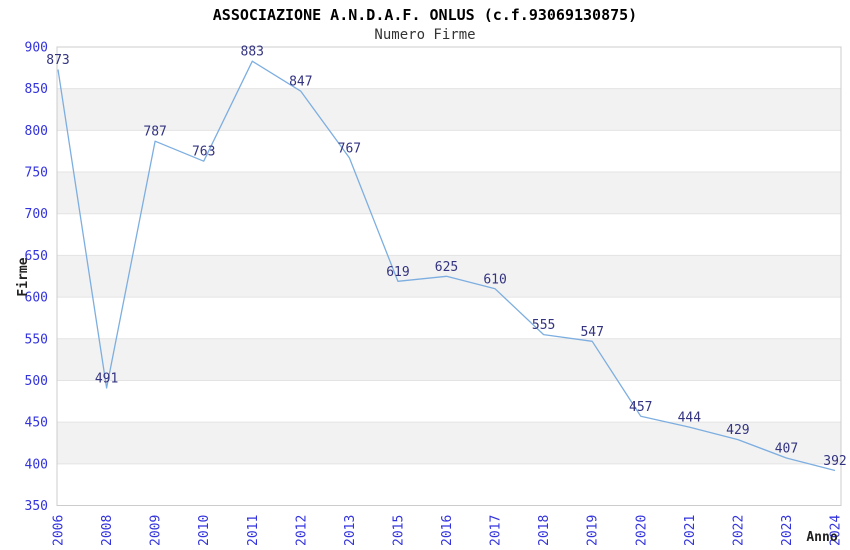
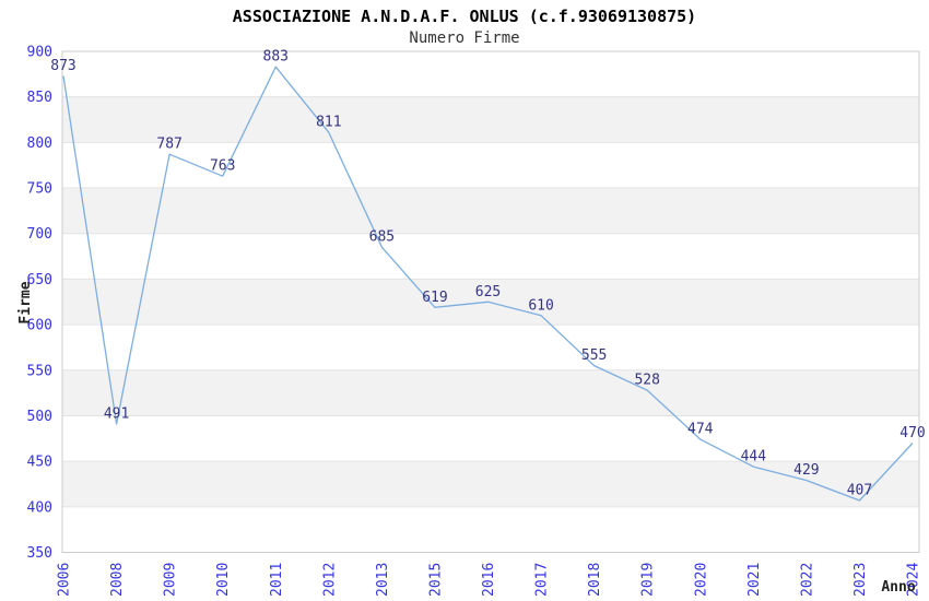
2012: 847 -> 811
2013: 767 -> 685
2019: 547 -> 528
2020: 457 -> 474
2024: 392 -> 470
